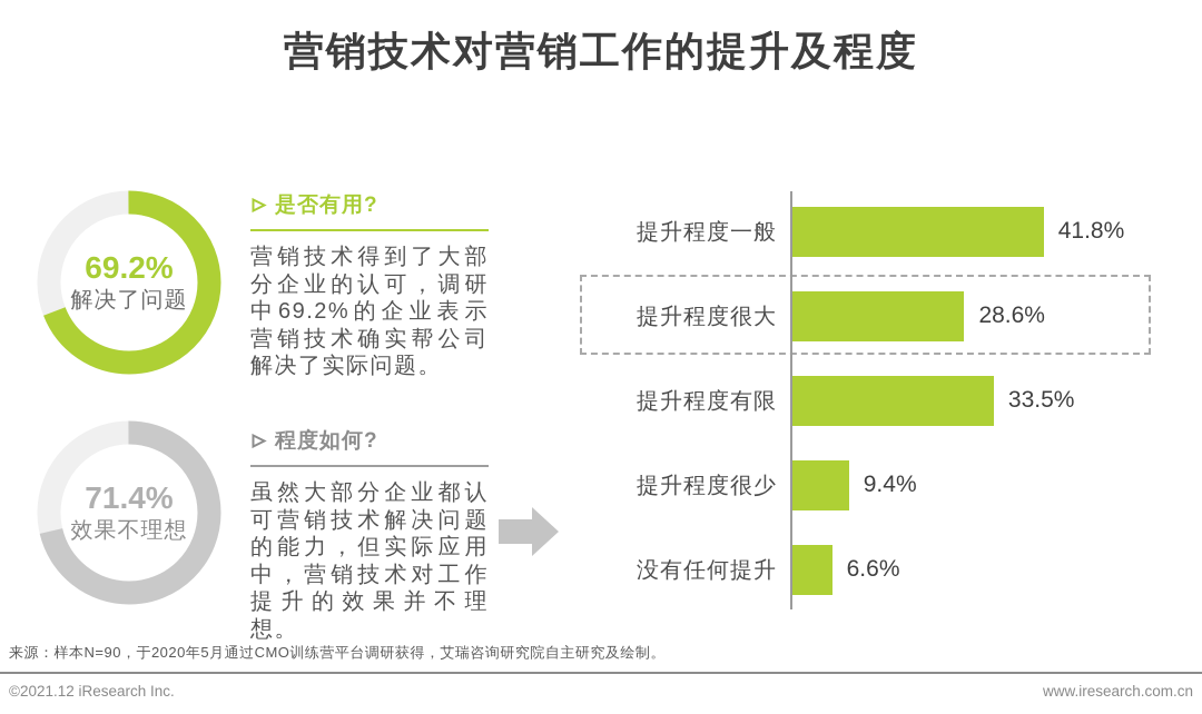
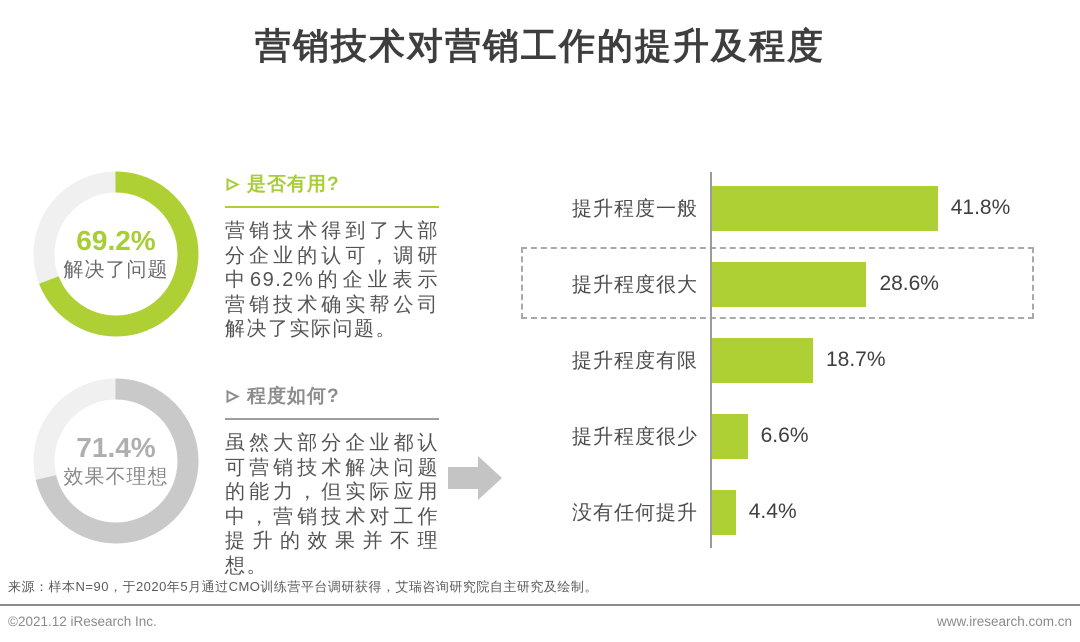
提升程度有限: 33.5% -> 18.7%
提升程度很少: 9.4% -> 6.6%
没有任何提升: 6.6% -> 4.4%
